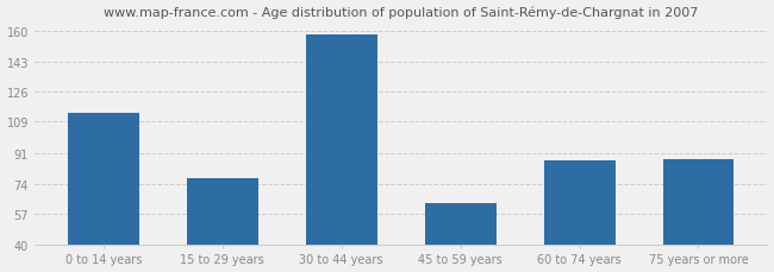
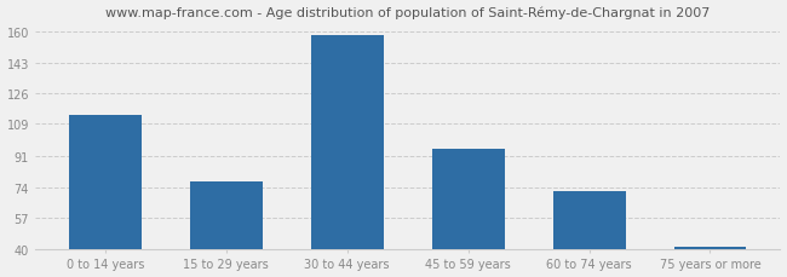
45 to 59 years: 63 -> 95
60 to 74 years: 87 -> 72
75 years or more: 88 -> 41
